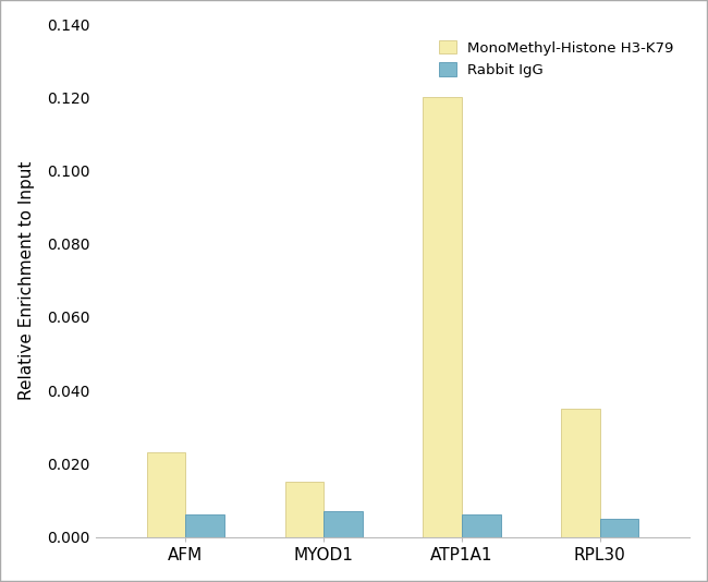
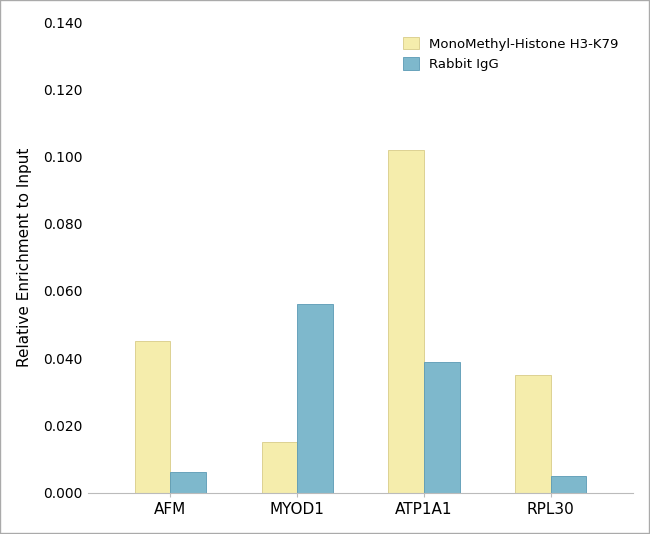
MonoMethyl-Histone H3-K79/AFM: 0.023 -> 0.045
Rabbit IgG/MYOD1: 0.007 -> 0.056
MonoMethyl-Histone H3-K79/ATP1A1: 0.120 -> 0.102
Rabbit IgG/ATP1A1: 0.006 -> 0.039
